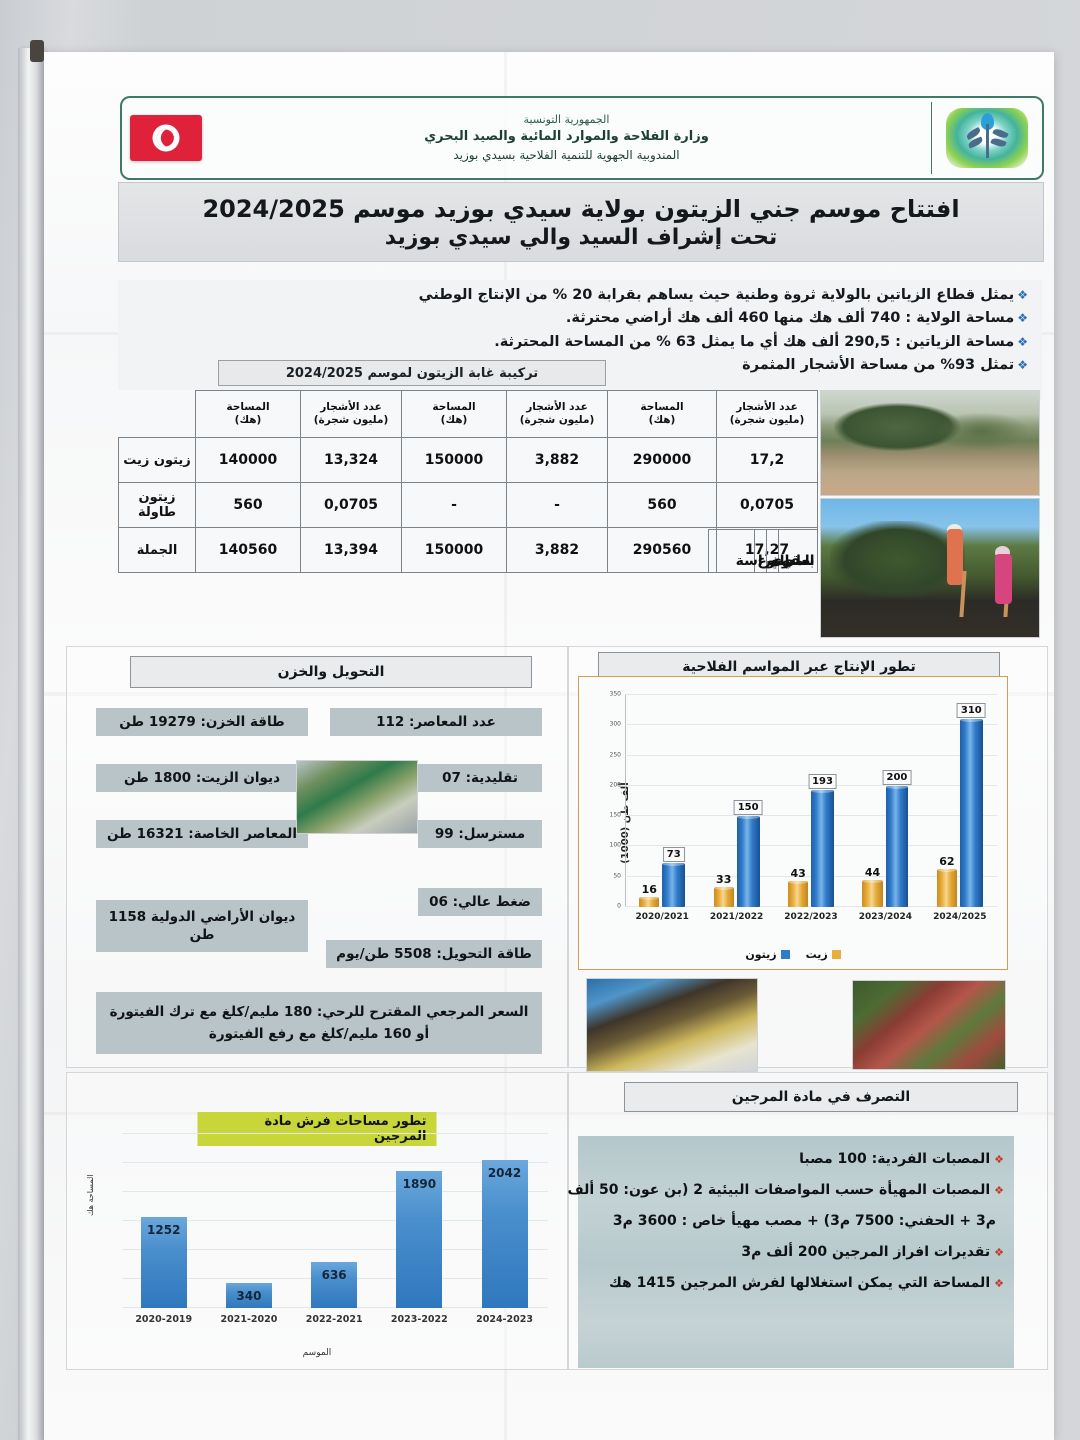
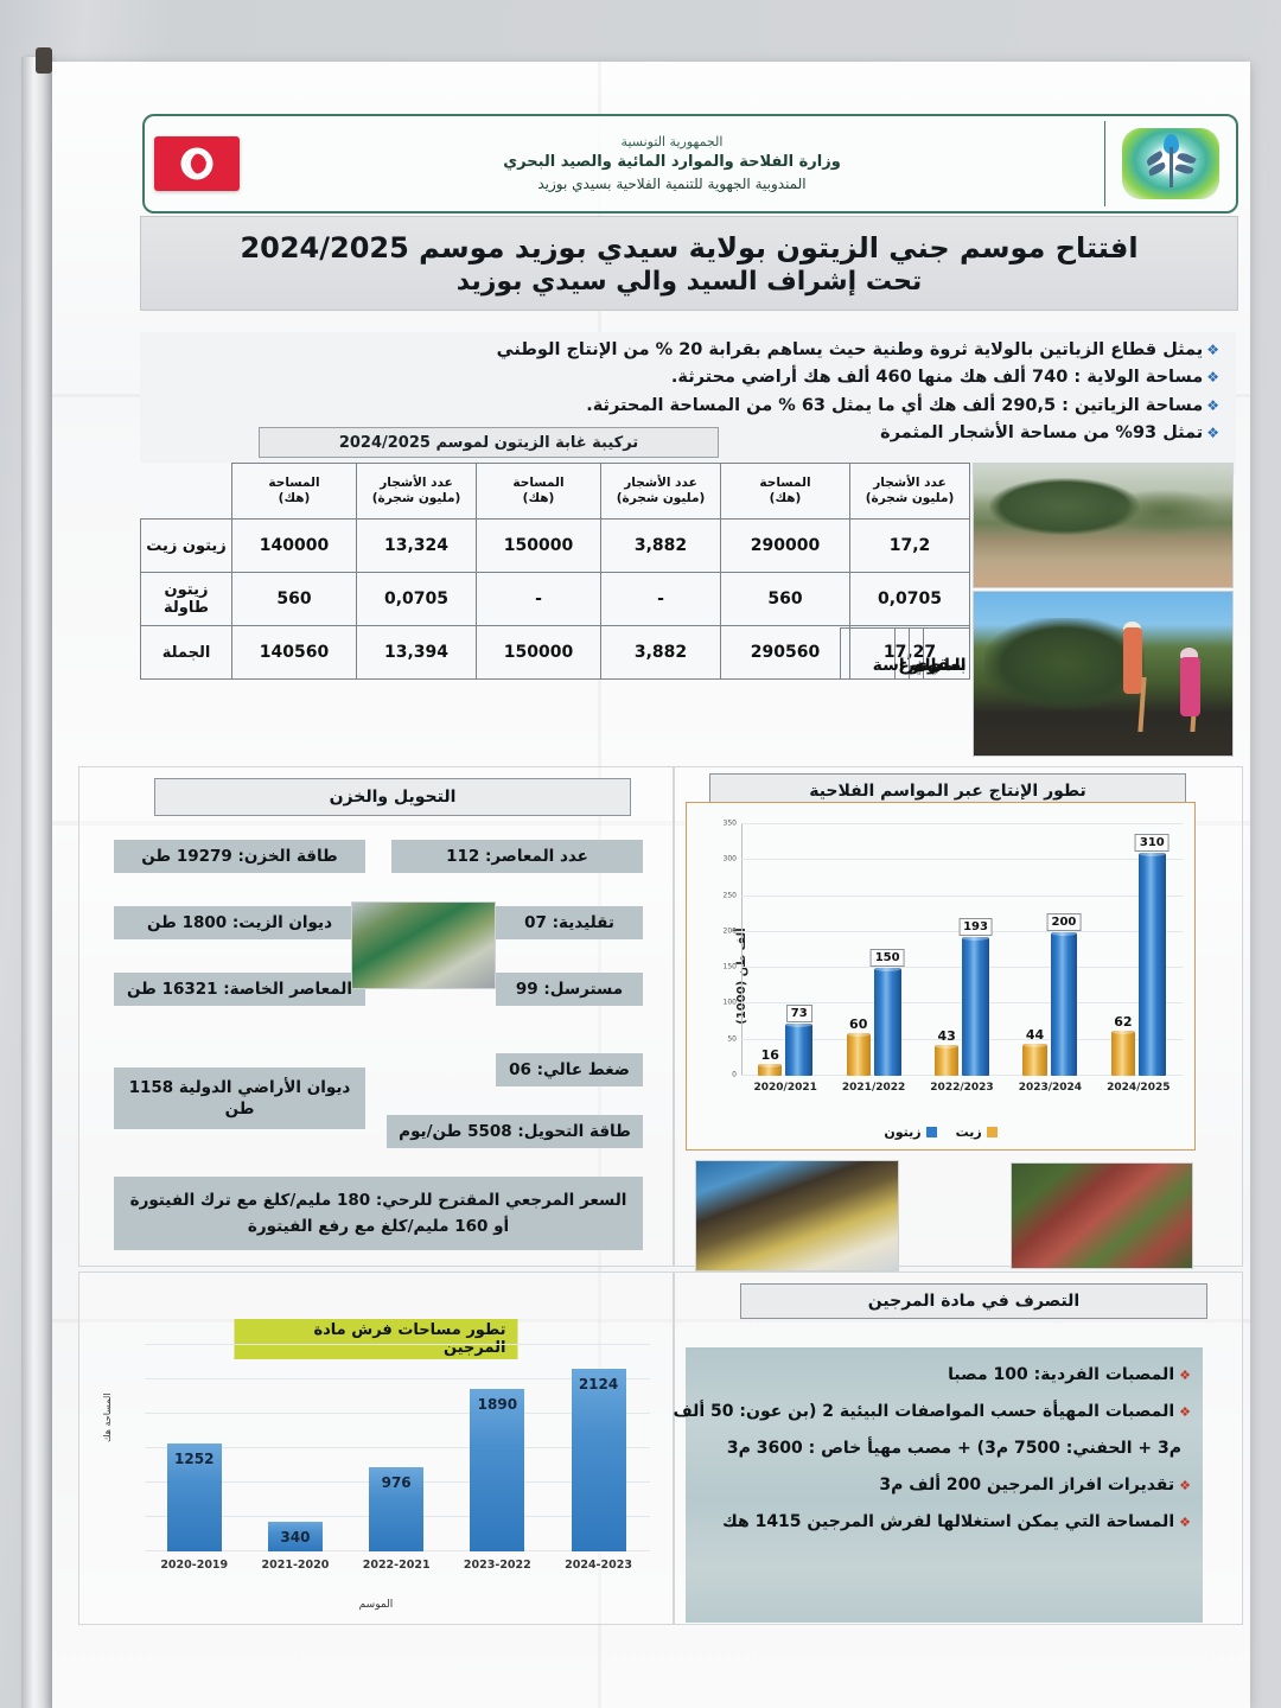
تطور الإنتاج عبر المواسم الفلاحية/زيت/2021/2022: 33 -> 60
تطور مساحات فرش مادة المرجين/2022-2021: 636 -> 976
تطور مساحات فرش مادة المرجين/2024-2023: 2042 -> 2124
